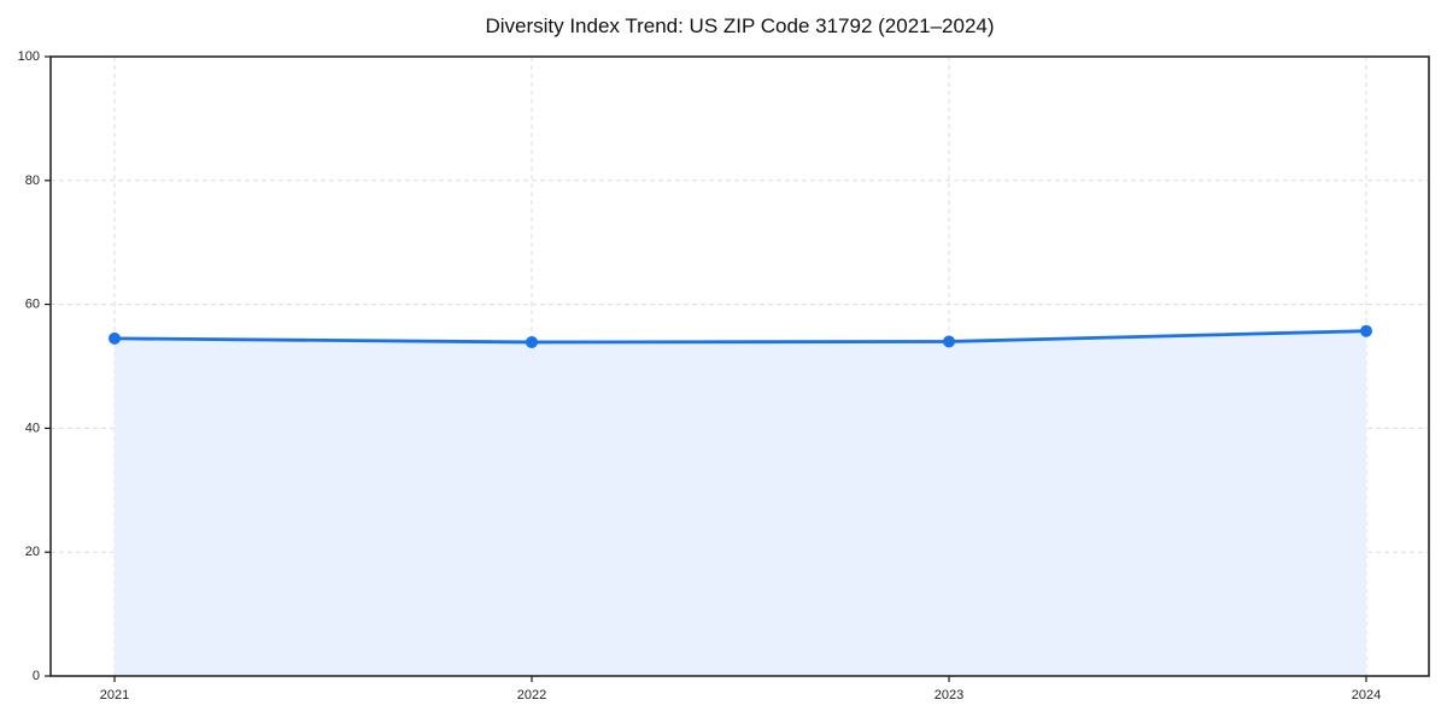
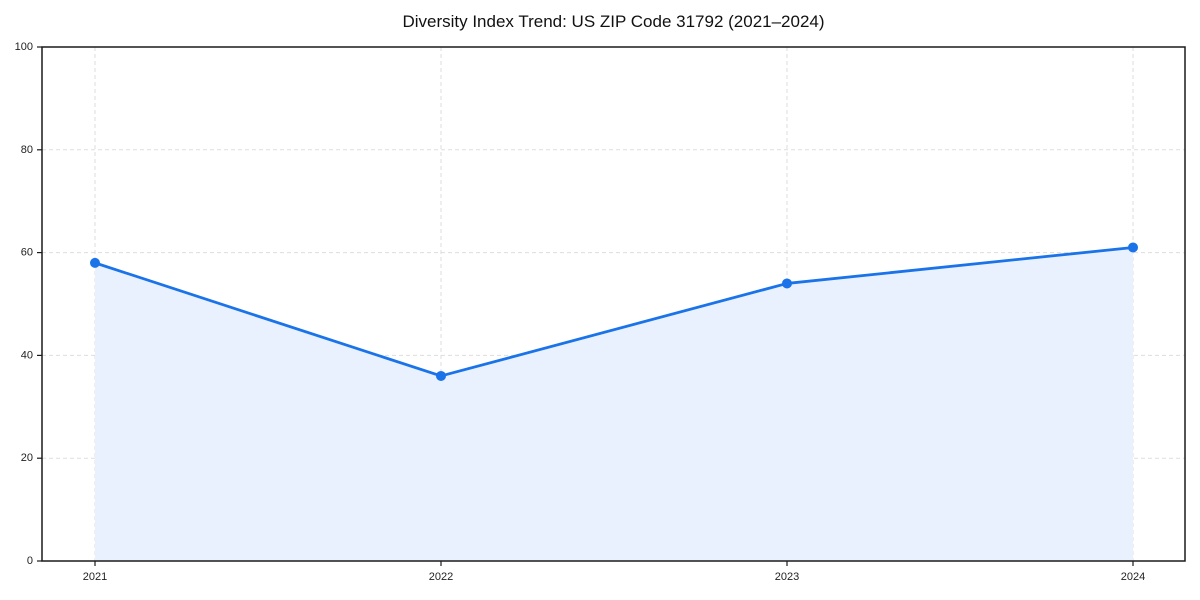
2021: 54 -> 58
2022: 54 -> 36
2024: 56 -> 61
